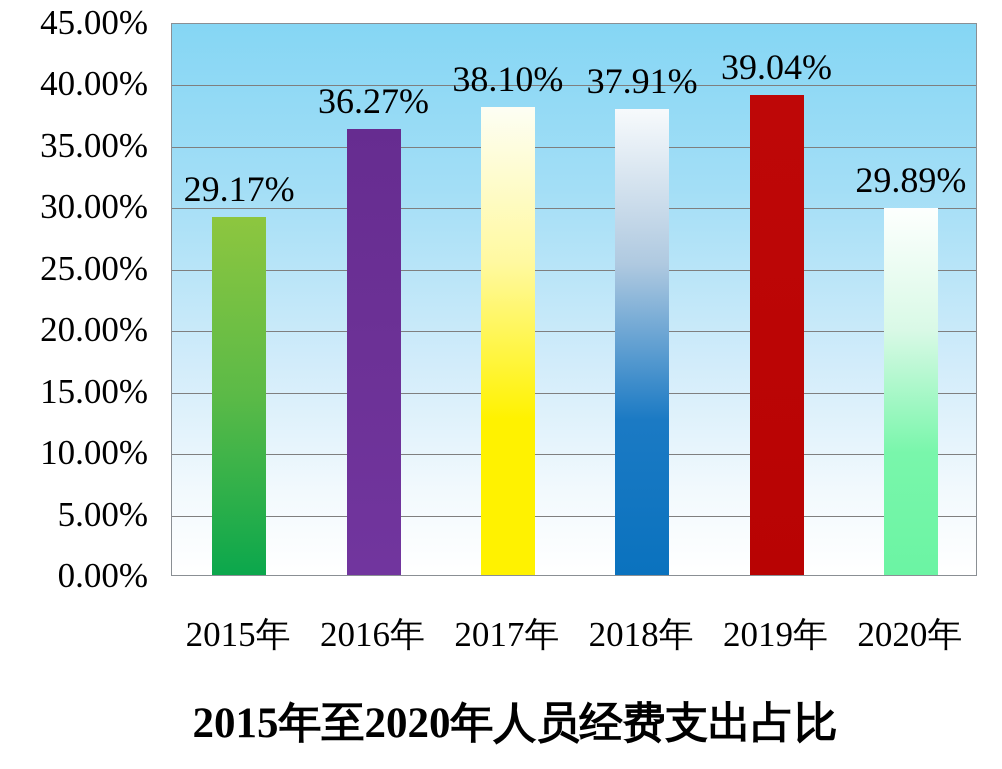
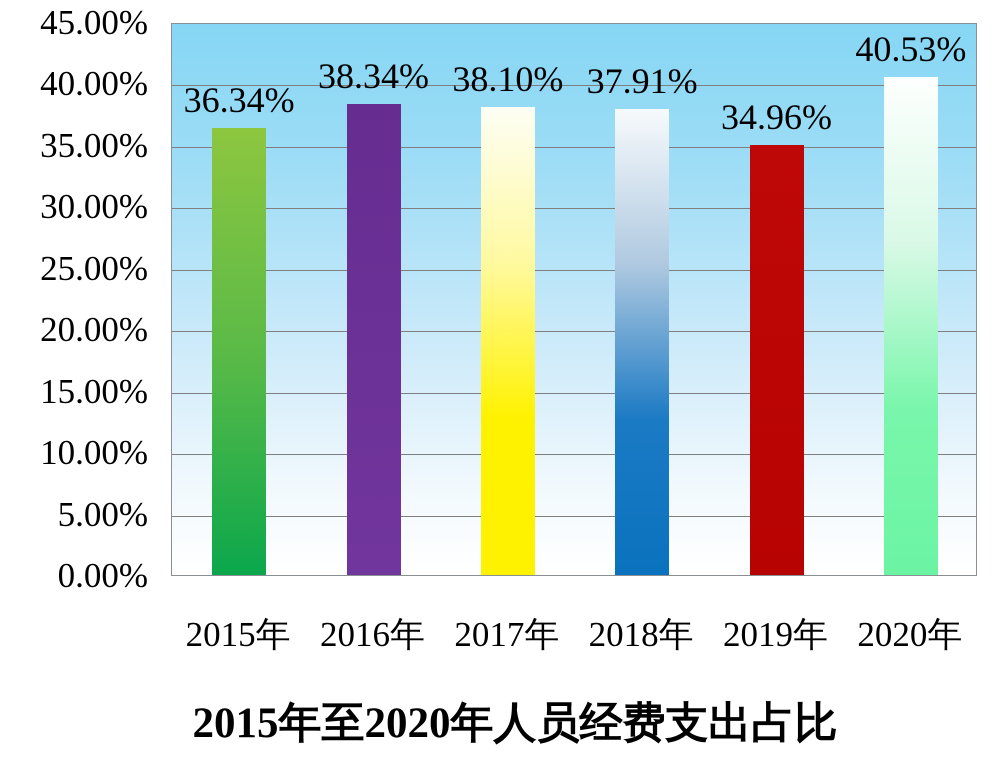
2015年: 29.17% -> 36.34%
2016年: 36.27% -> 38.34%
2019年: 39.04% -> 34.96%
2020年: 29.89% -> 40.53%
